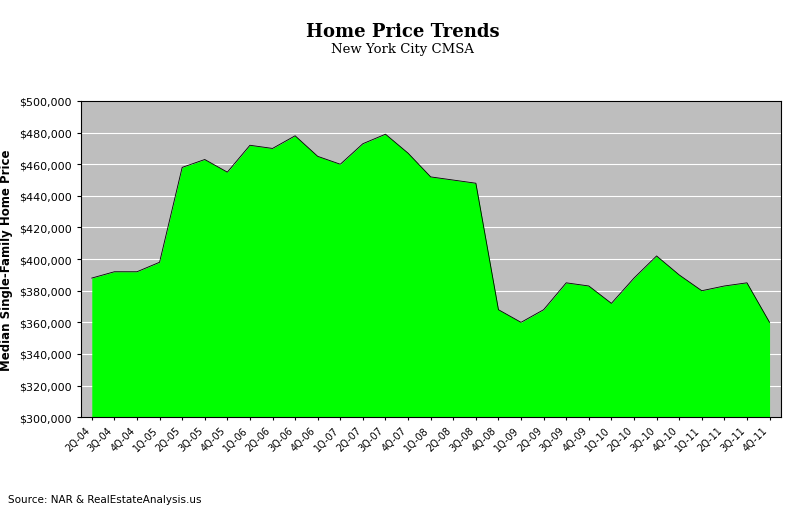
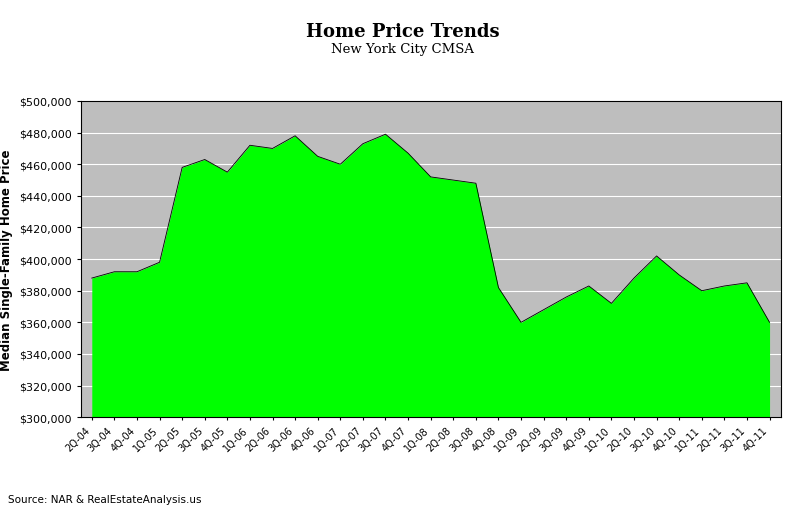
4Q-08: $368,000 -> $382,000
3Q-09: $385,000 -> $376,000
